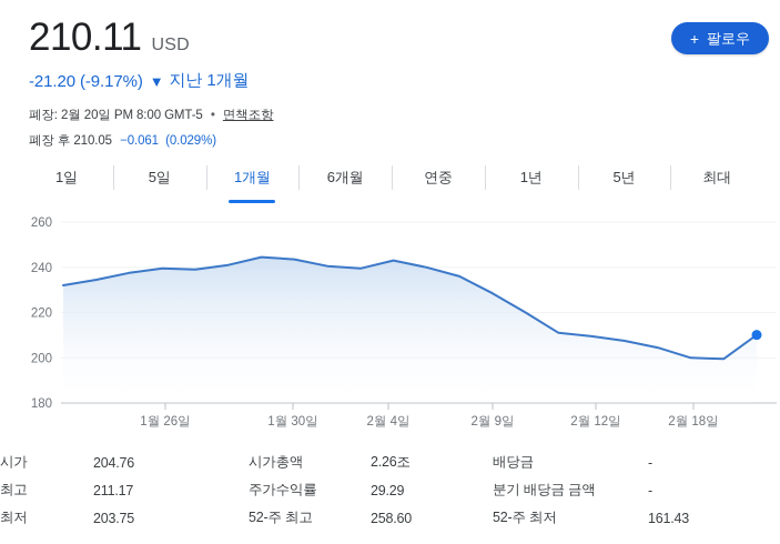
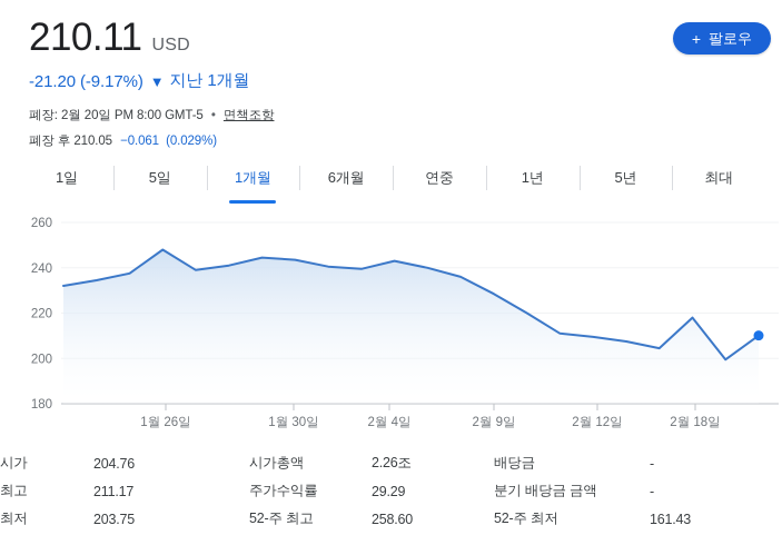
1월 26일: 240 -> 248
2월 18일: 200 -> 218
